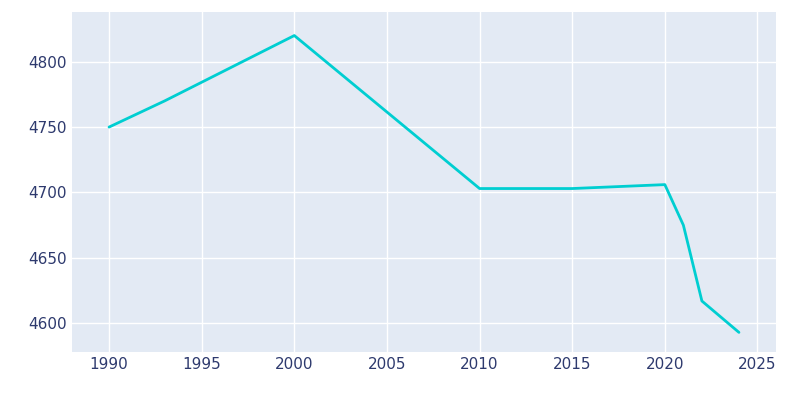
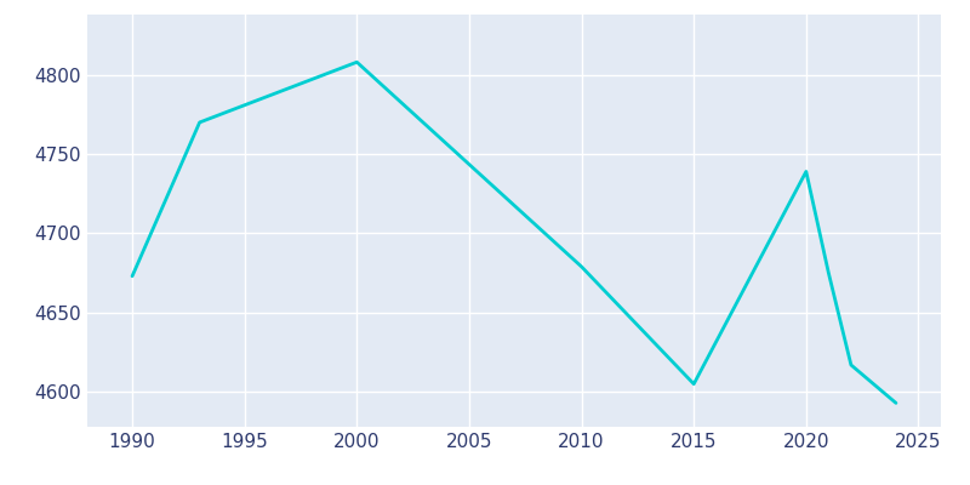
1990: 4750 -> 4673
2000: 4820 -> 4808
2010: 4703 -> 4679
2015: 4703 -> 4605
2020: 4706 -> 4739
